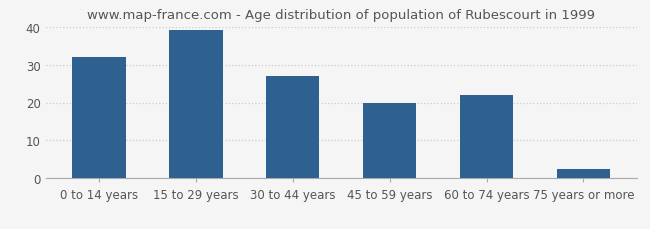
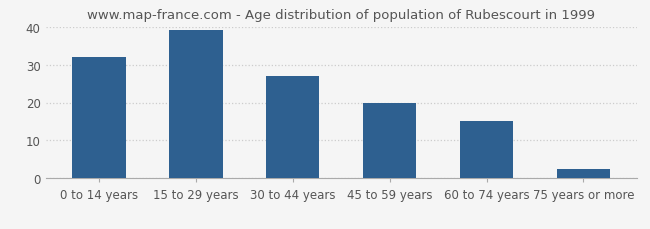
60 to 74 years: 22.0 -> 15.0
